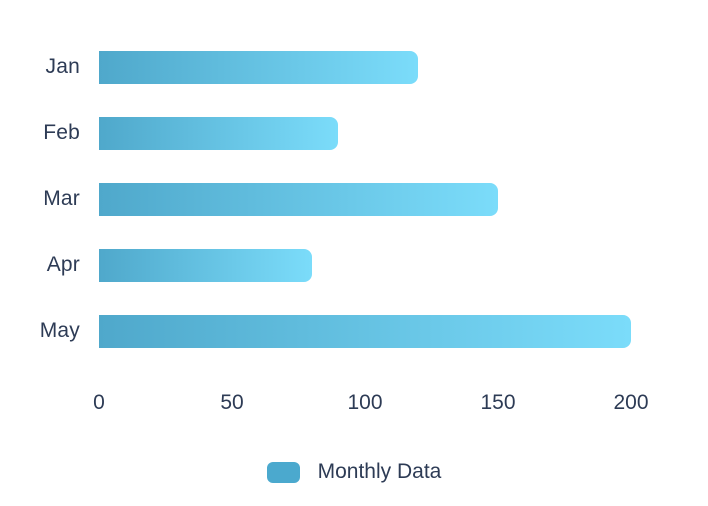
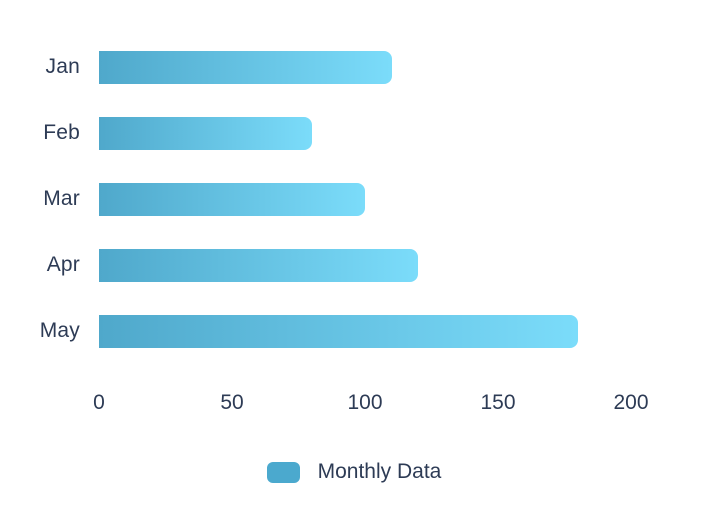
Jan: 120 -> 110
Feb: 90 -> 80
Mar: 150 -> 100
Apr: 80 -> 120
May: 200 -> 180
